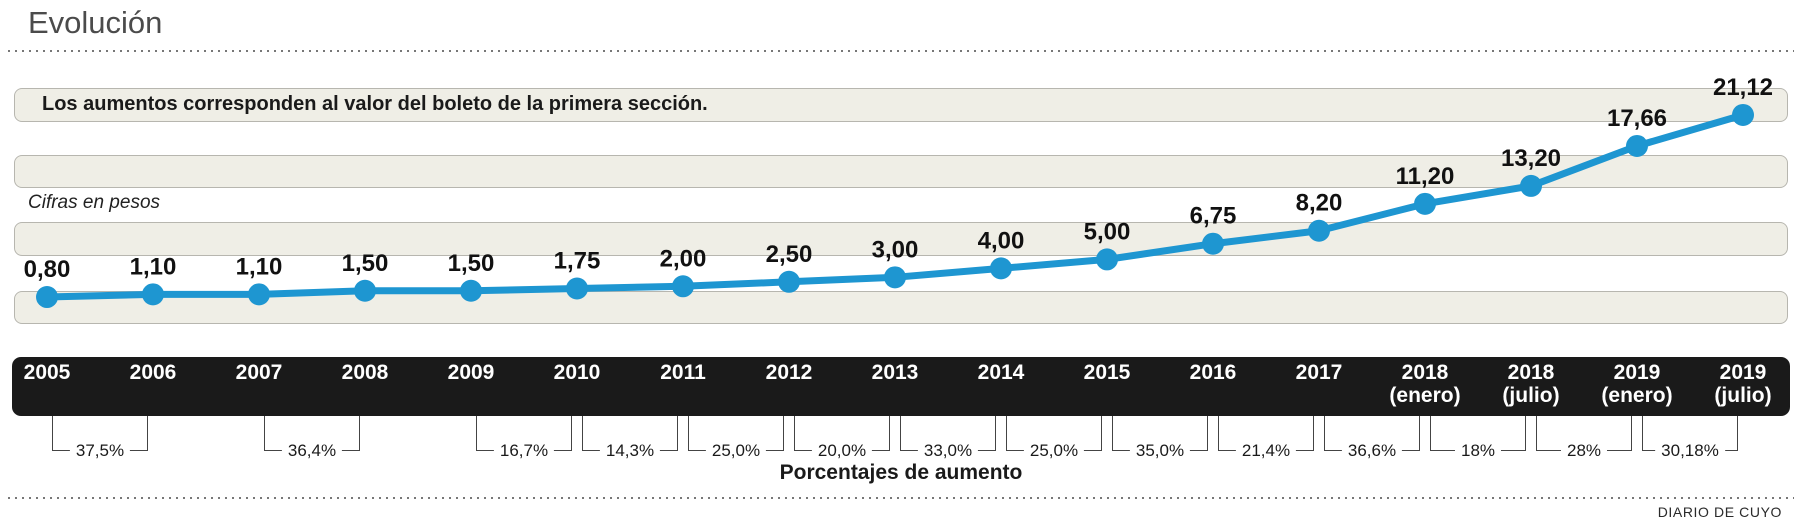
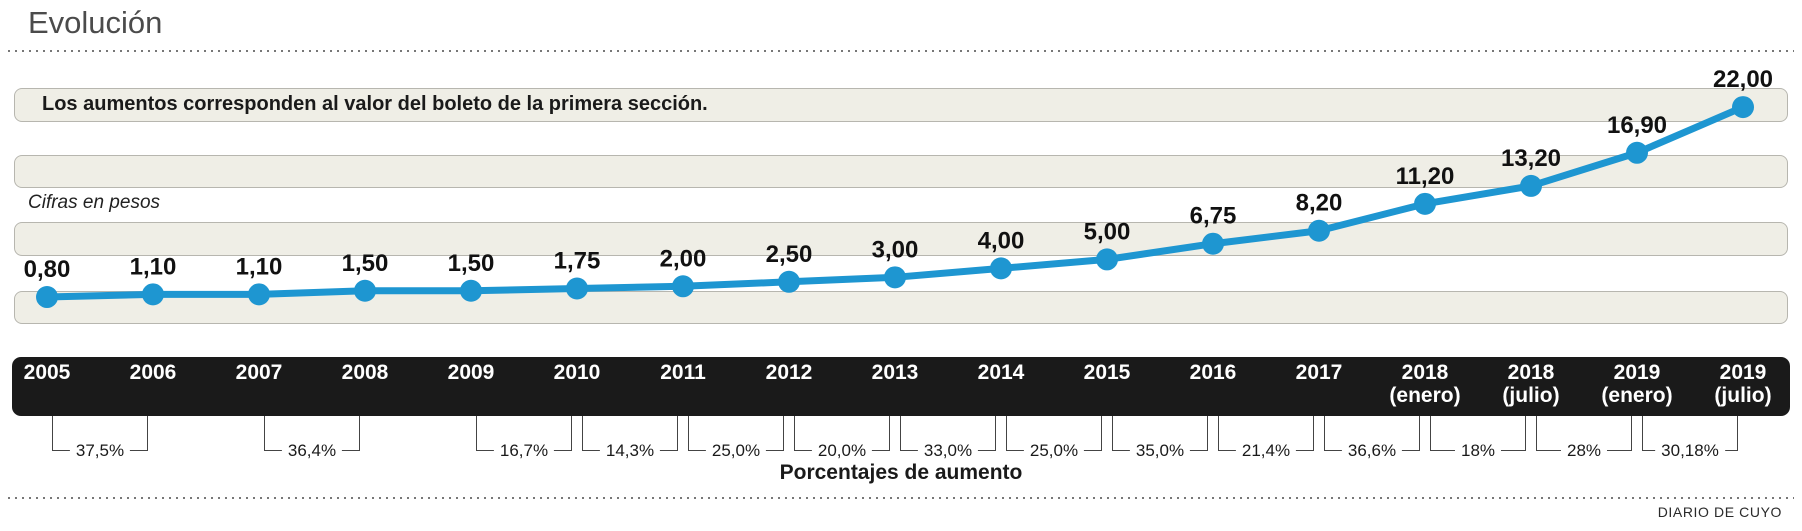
2019 (enero): 17,66 -> 16,90
2019 (julio): 21,12 -> 22,00
